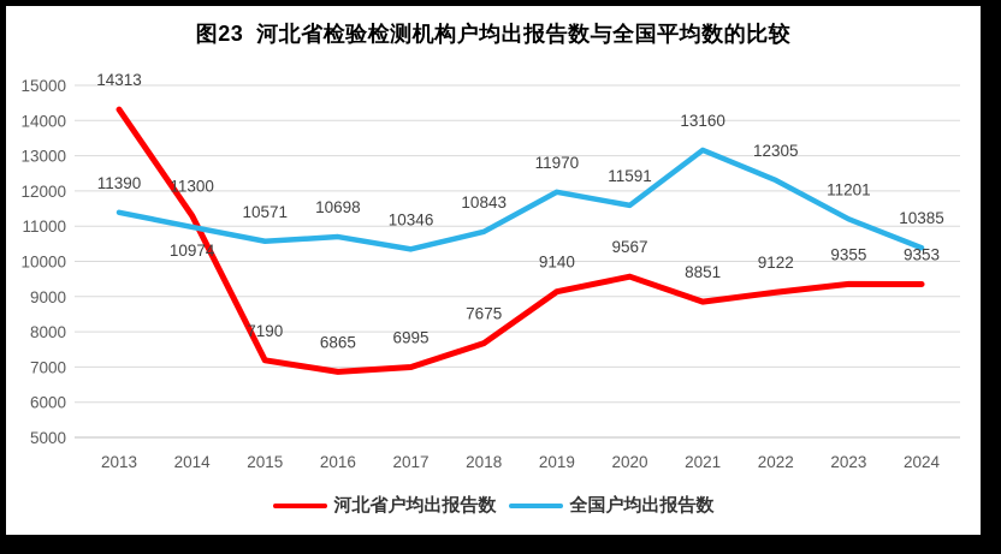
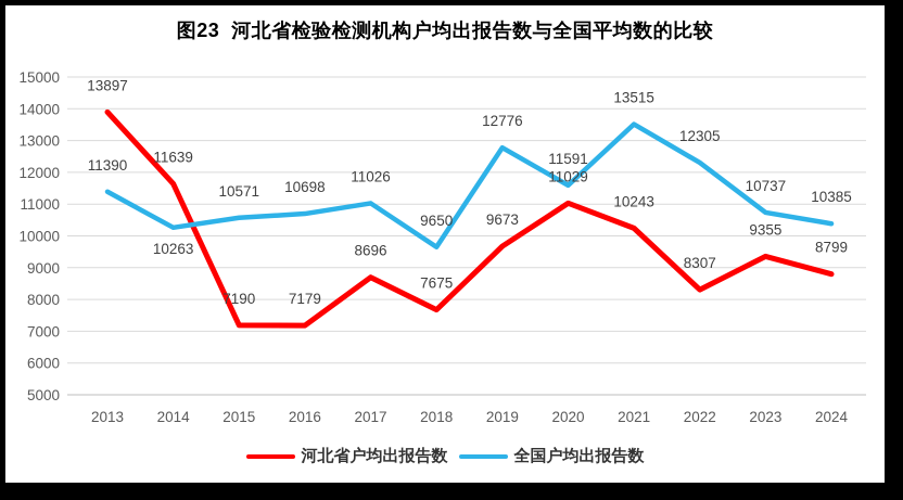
河北省户均出报告数/2013: 14313 -> 13897
河北省户均出报告数/2014: 11300 -> 11639
全国户均出报告数/2014: 10974 -> 10263
河北省户均出报告数/2016: 6865 -> 7179
河北省户均出报告数/2017: 6995 -> 8696
全国户均出报告数/2017: 10346 -> 11026
全国户均出报告数/2018: 10843 -> 9650
河北省户均出报告数/2019: 9140 -> 9673
全国户均出报告数/2019: 11970 -> 12776
河北省户均出报告数/2020: 9567 -> 11029
河北省户均出报告数/2021: 8851 -> 10243
全国户均出报告数/2021: 13160 -> 13515
河北省户均出报告数/2022: 9122 -> 8307
全国户均出报告数/2023: 11201 -> 10737
河北省户均出报告数/2024: 9353 -> 8799
